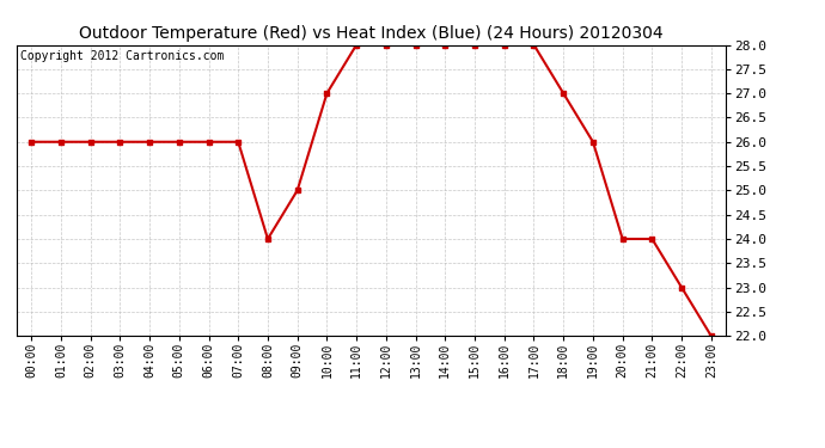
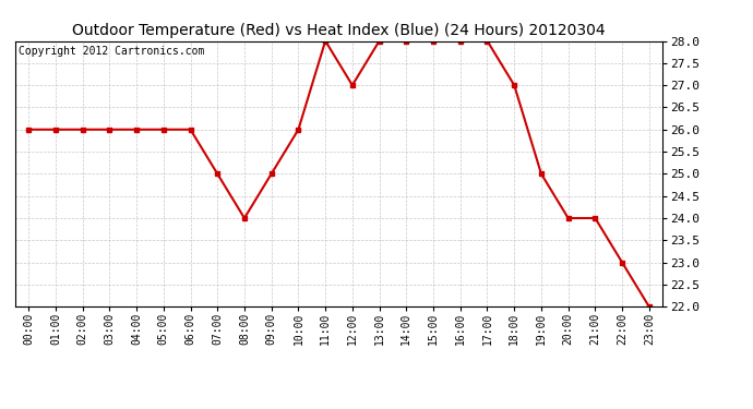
07:00: 26 -> 25
10:00: 27 -> 26
12:00: 28 -> 27
19:00: 26 -> 25
